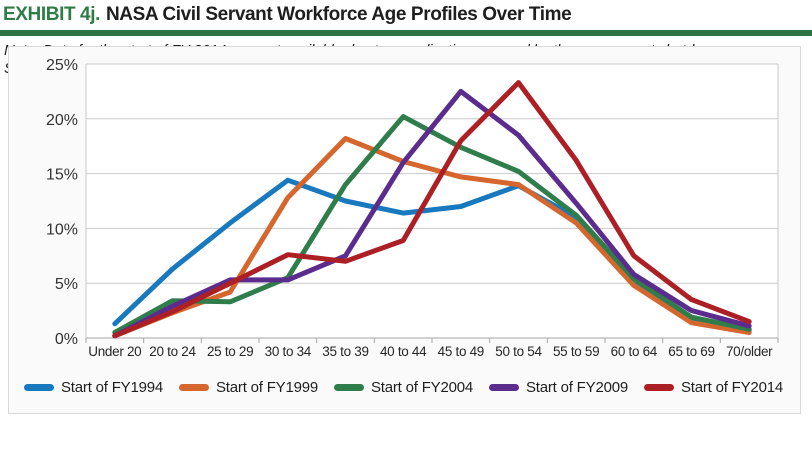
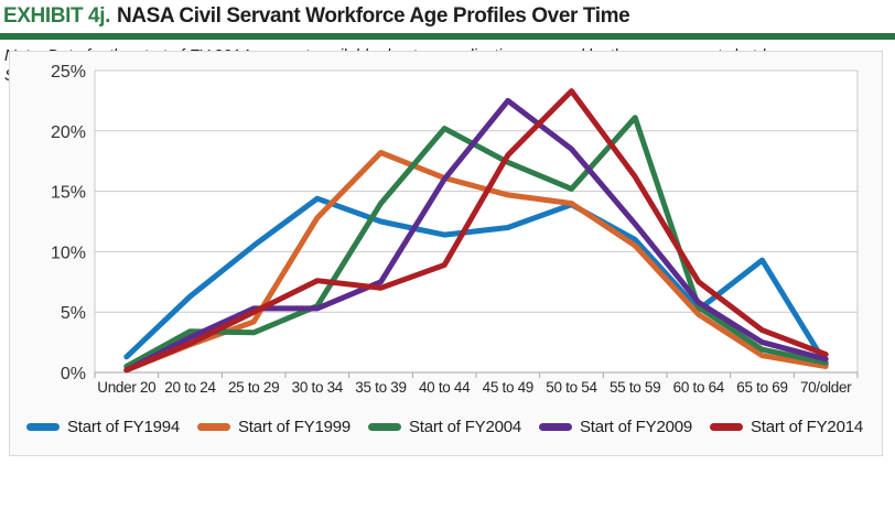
Start of FY2004/55 to 59: 11.2% -> 21.1%
Start of FY1994/65 to 69: 1.8% -> 9.3%
